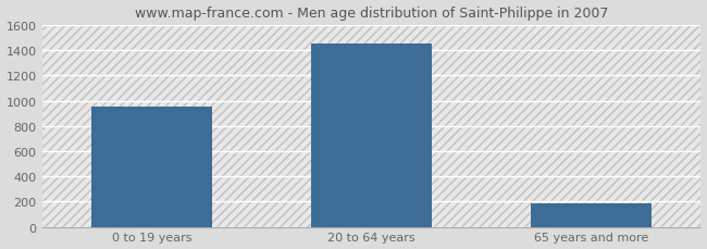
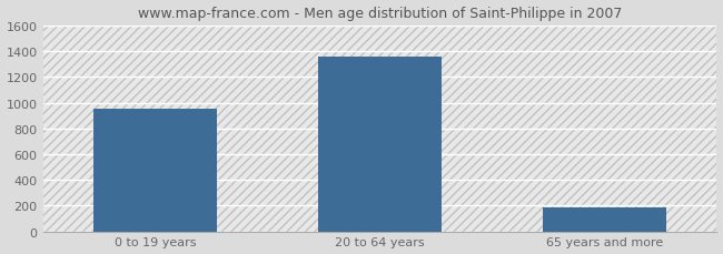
20 to 64 years: 1450 -> 1360
